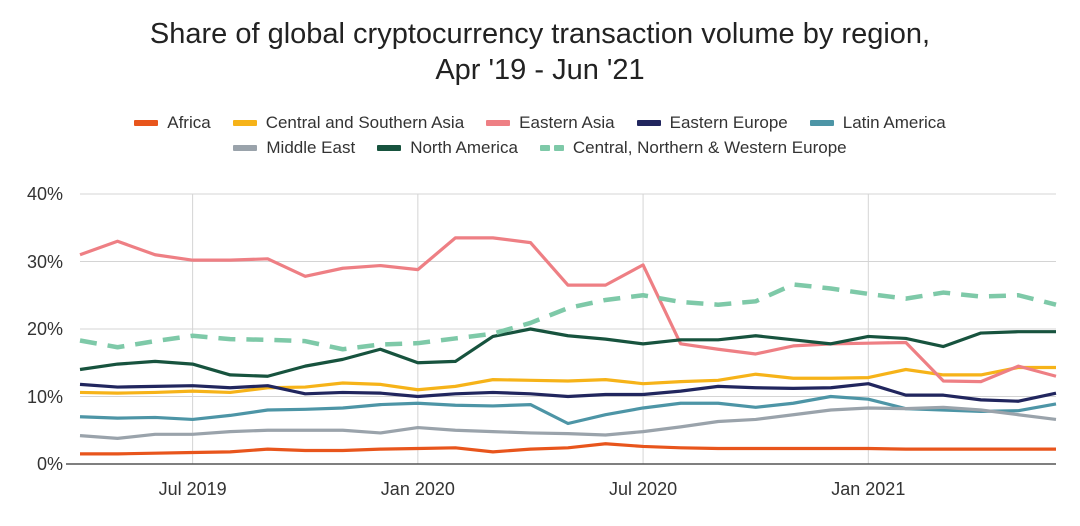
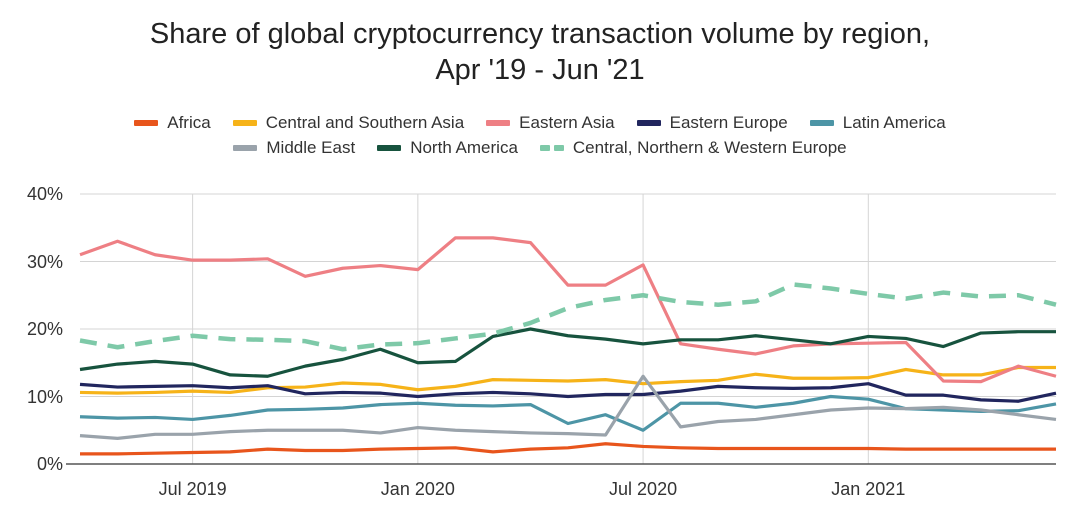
Latin America/Jul 2020: 8% -> 5%
Middle East/Jul 2020: 5% -> 13%
